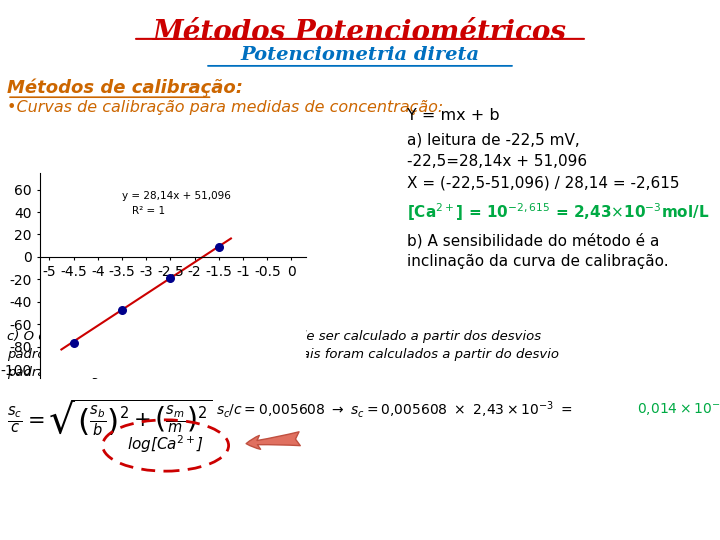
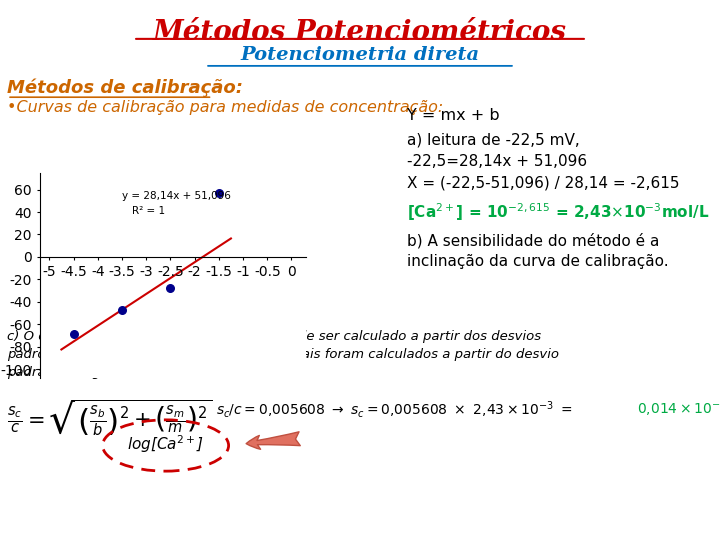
-4.5: -77 -> -69
-2.5: -19 -> -28
-1.5: 9 -> 57
